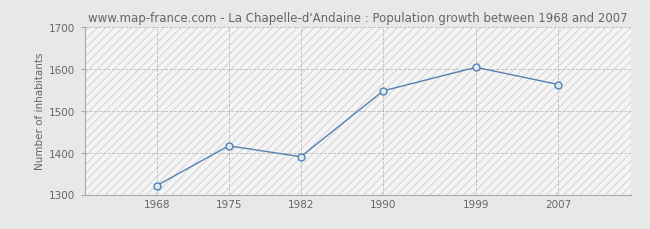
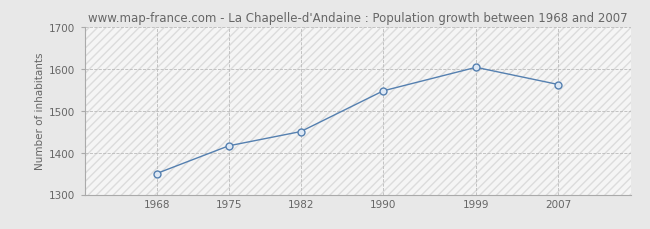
1968: 1321 -> 1350
1982: 1390 -> 1450
